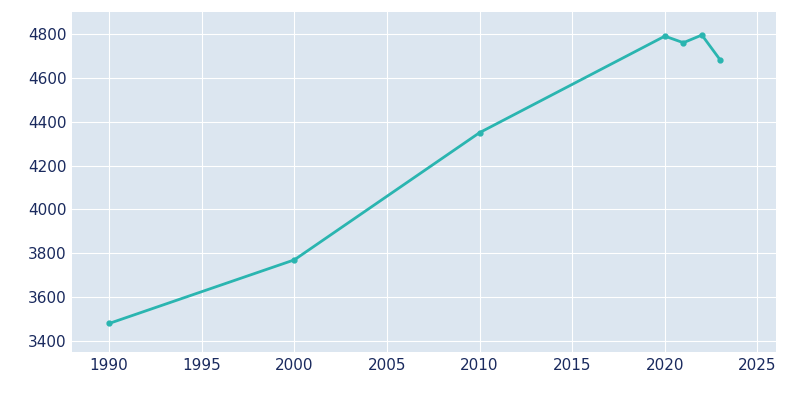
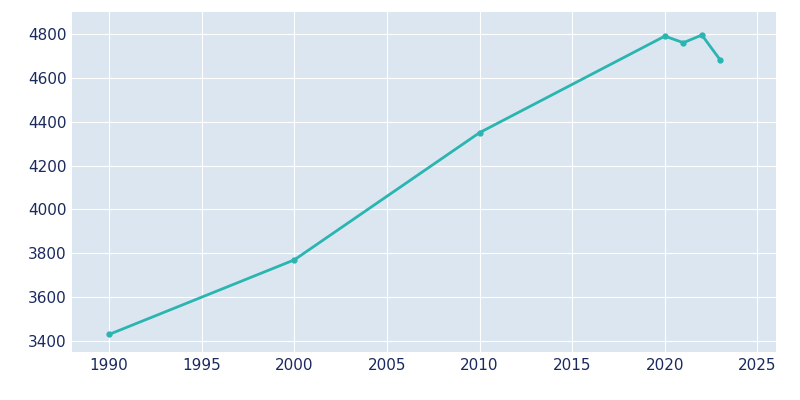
1990: 3480 -> 3430
